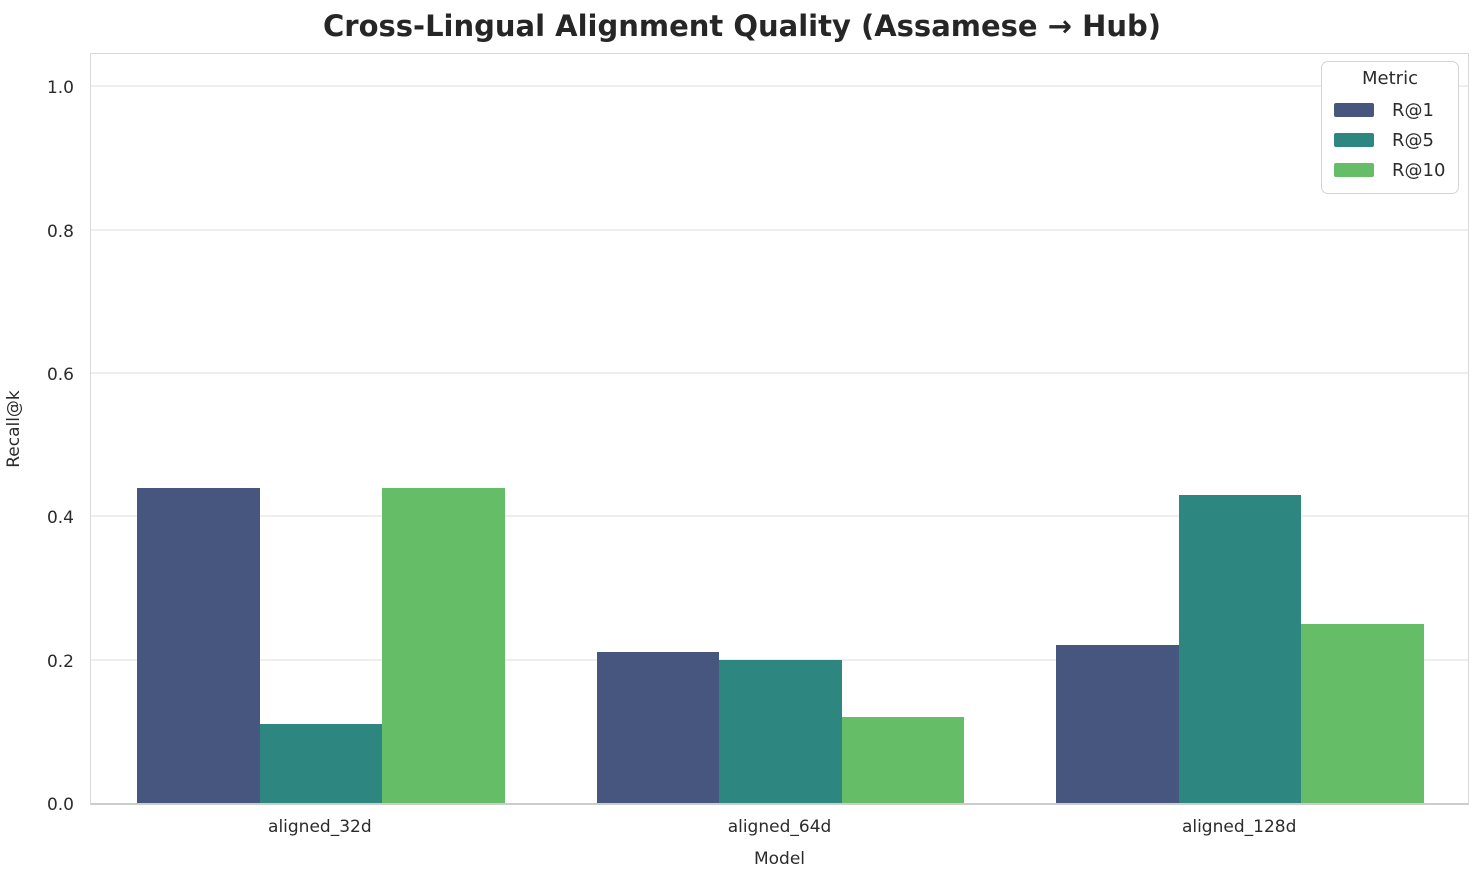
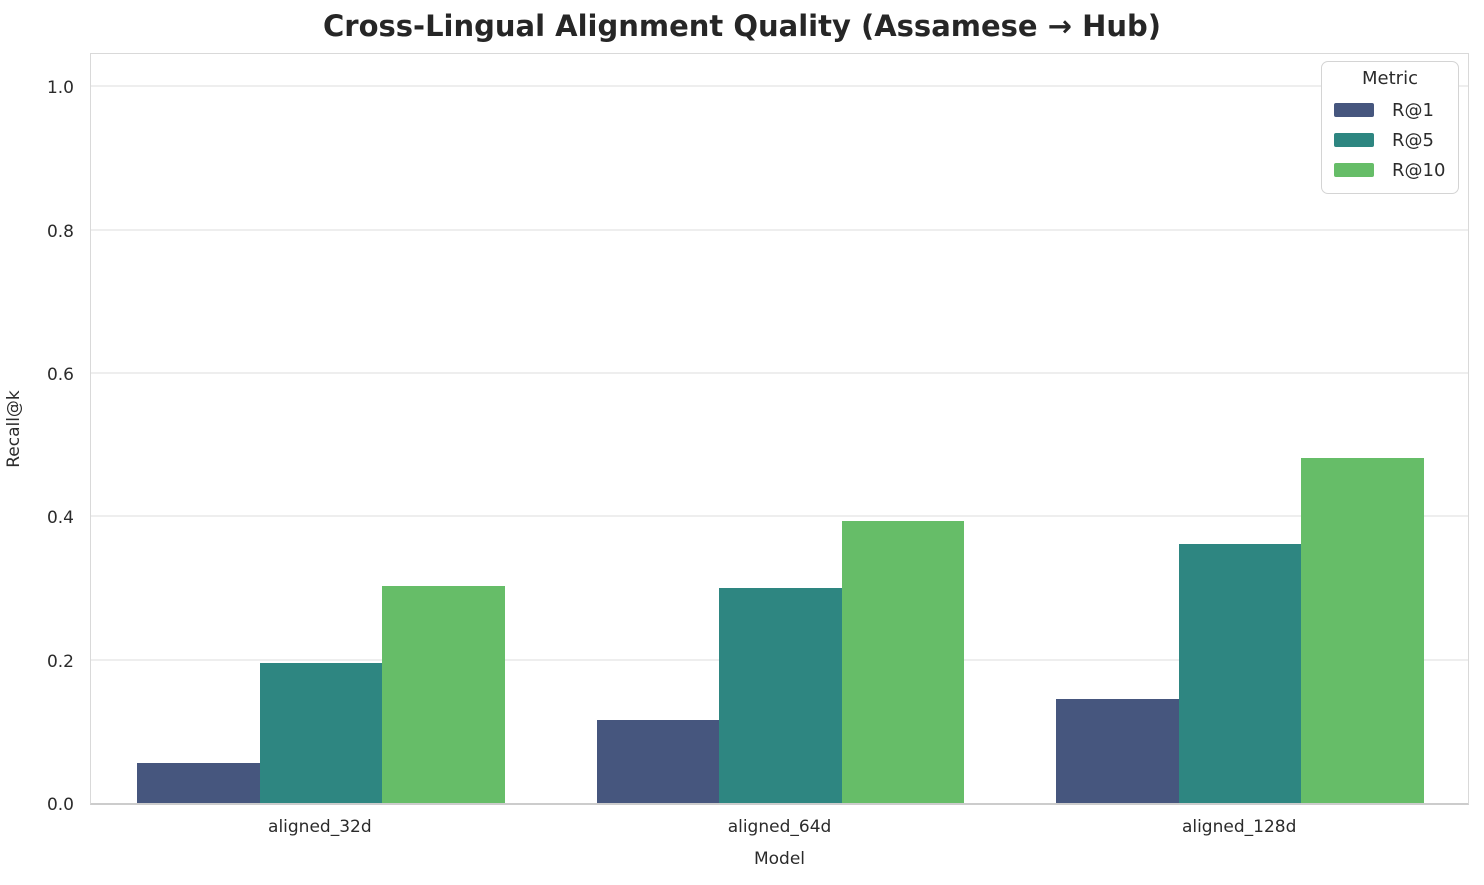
R@1/aligned_32d: 0.44 -> 0.06
R@5/aligned_32d: 0.11 -> 0.20
R@10/aligned_32d: 0.44 -> 0.30
R@1/aligned_64d: 0.21 -> 0.12
R@5/aligned_64d: 0.20 -> 0.30
R@10/aligned_64d: 0.12 -> 0.39
R@1/aligned_128d: 0.22 -> 0.14
R@5/aligned_128d: 0.43 -> 0.36
R@10/aligned_128d: 0.25 -> 0.48
